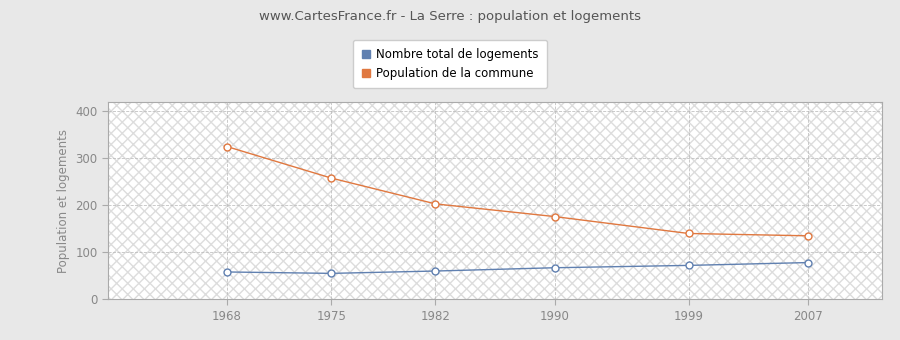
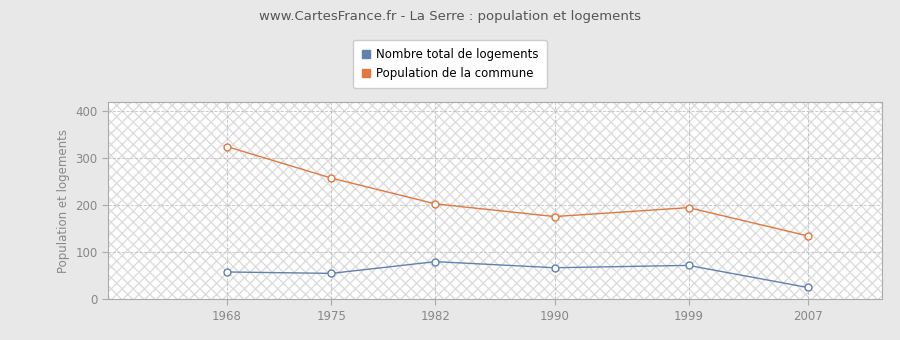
Nombre total de logements/1982: 60 -> 80
Population de la commune/1999: 140 -> 195
Nombre total de logements/2007: 78 -> 25
